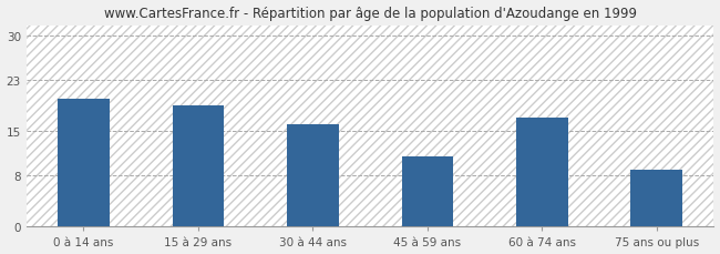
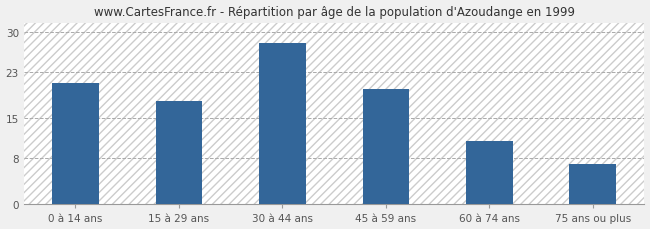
0 à 14 ans: 20 -> 21
15 à 29 ans: 19 -> 18
30 à 44 ans: 16 -> 28
45 à 59 ans: 11 -> 20
60 à 74 ans: 17 -> 11
75 ans ou plus: 9 -> 7
